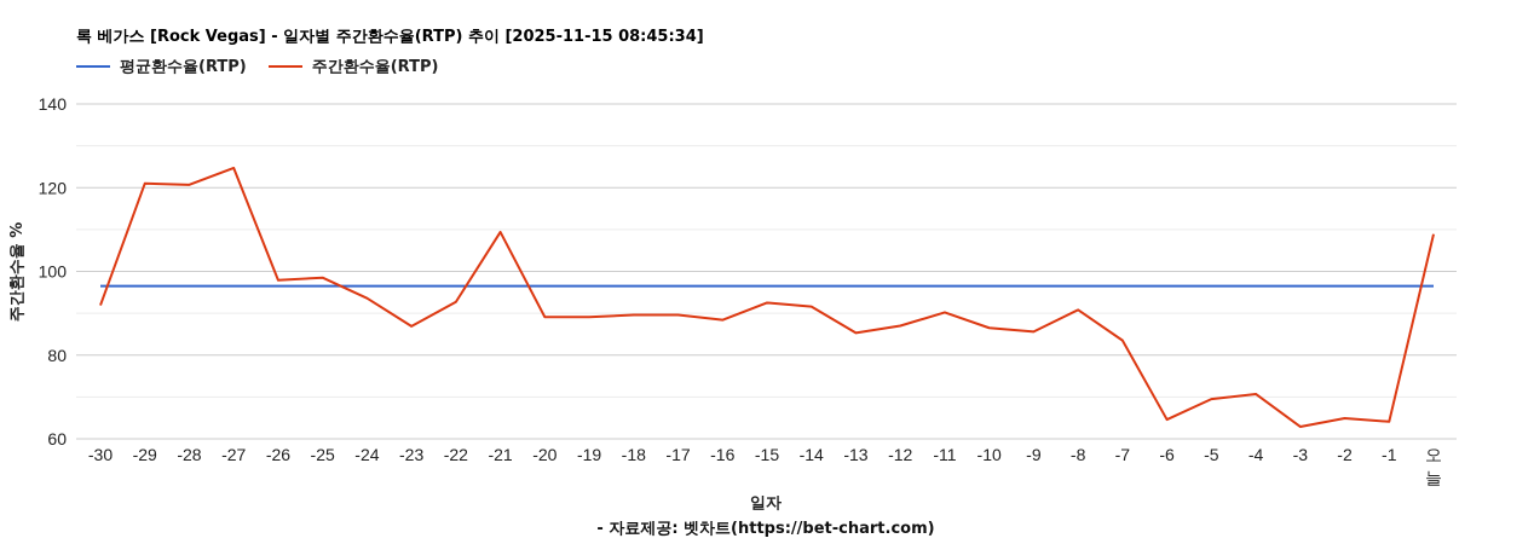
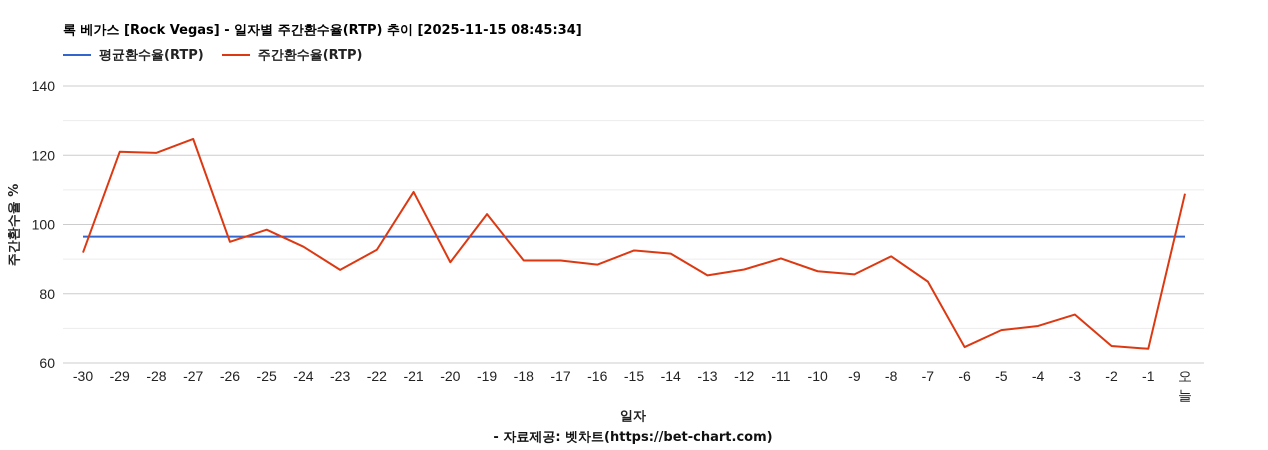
주간환수율(RTP)/-26: 98 -> 95
주간환수율(RTP)/-19: 89 -> 103
주간환수율(RTP)/-3: 63 -> 74
